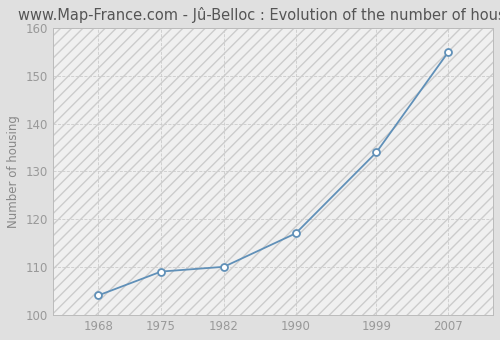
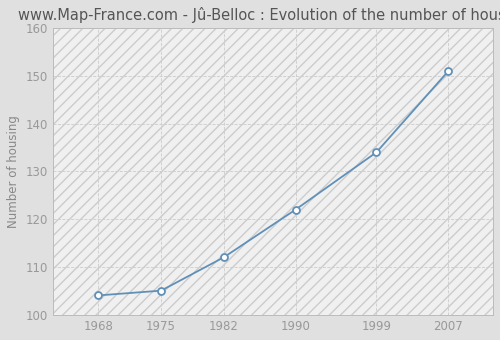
1975: 109 -> 105
1982: 110 -> 112
1990: 117 -> 122
2007: 155 -> 151
